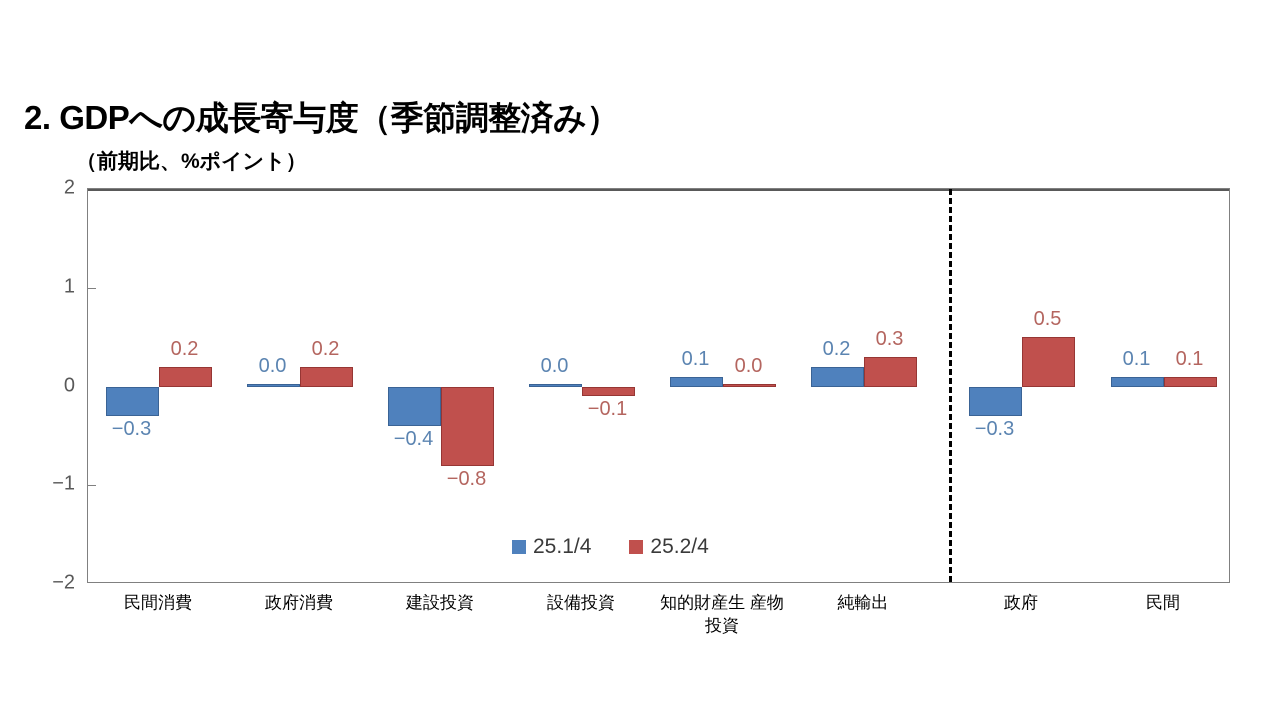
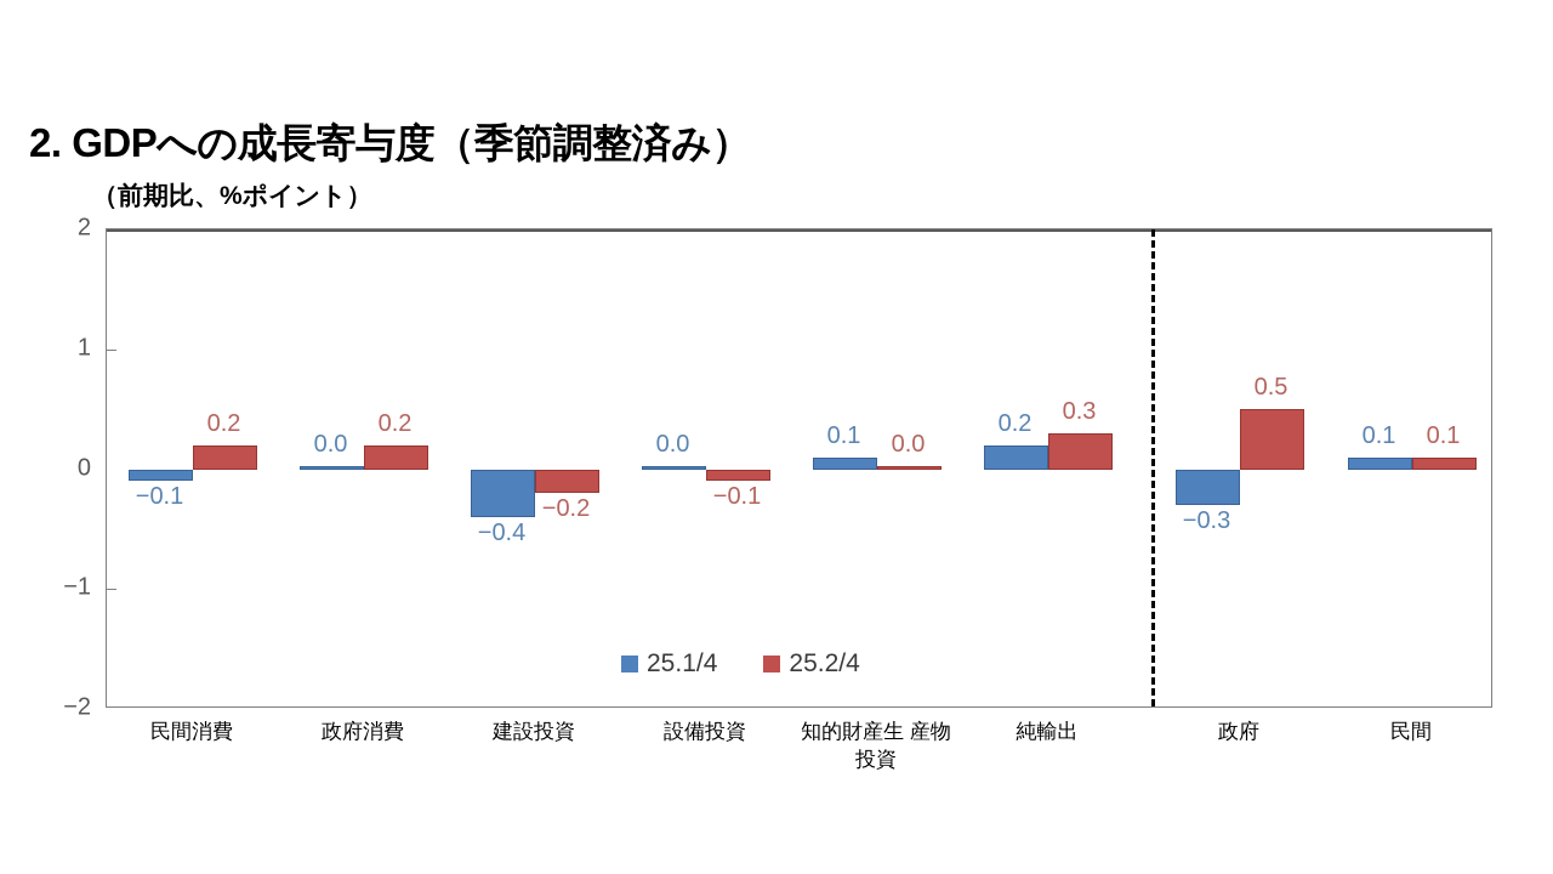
25.1/4/民間消費: −0.3 -> −0.1
25.2/4/建設投資: −0.8 -> −0.2
